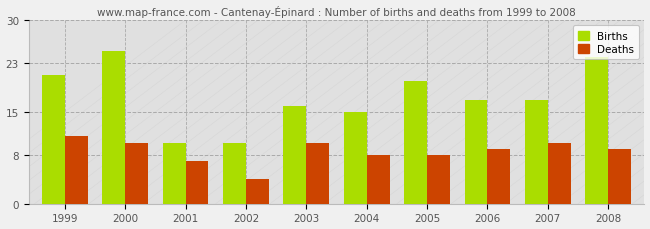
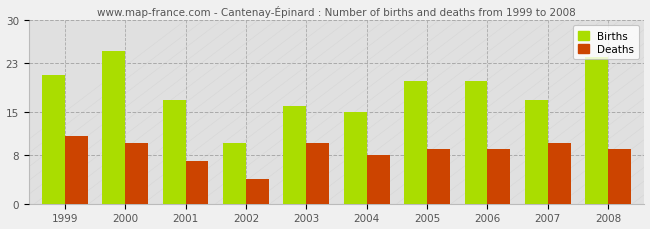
Births/2001: 10 -> 17
Deaths/2005: 8 -> 9
Births/2006: 17 -> 20
